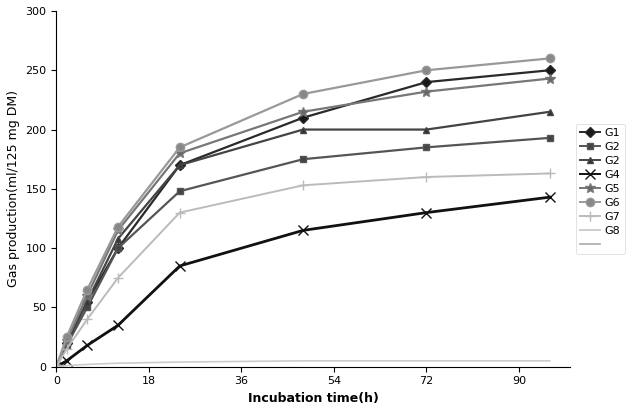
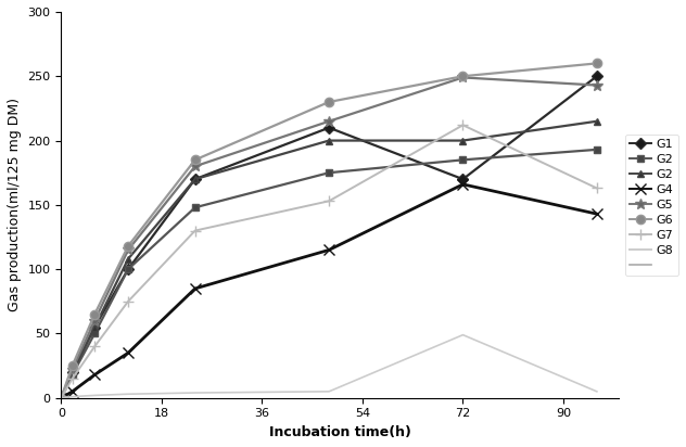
G1/72: 240 -> 170
G4/72: 130 -> 166
G5/72: 232 -> 249
G7/72: 160 -> 212
G8/72: 5 -> 49
